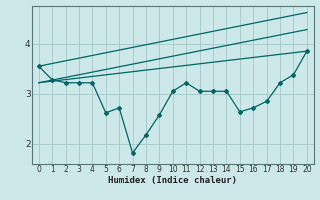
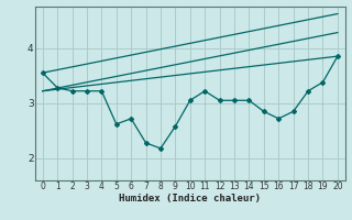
7: 1.82 -> 2.28
15: 2.64 -> 2.85
